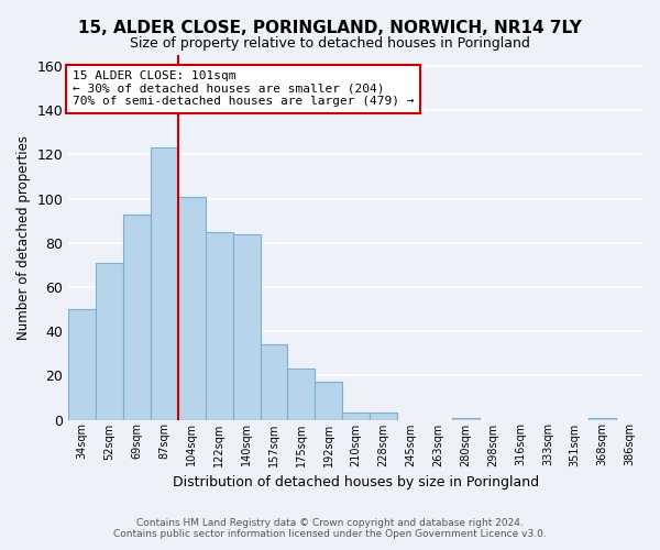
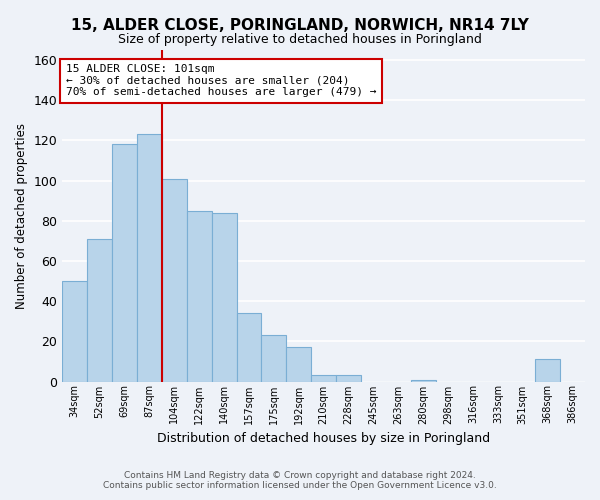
69sqm: 93 -> 118
368sqm: 1 -> 11
